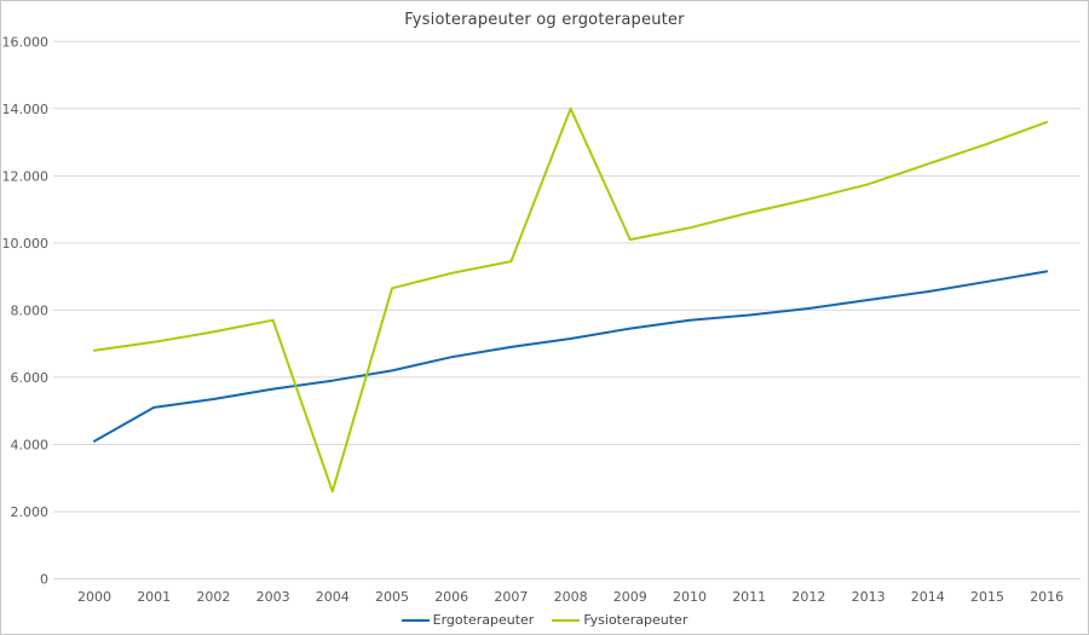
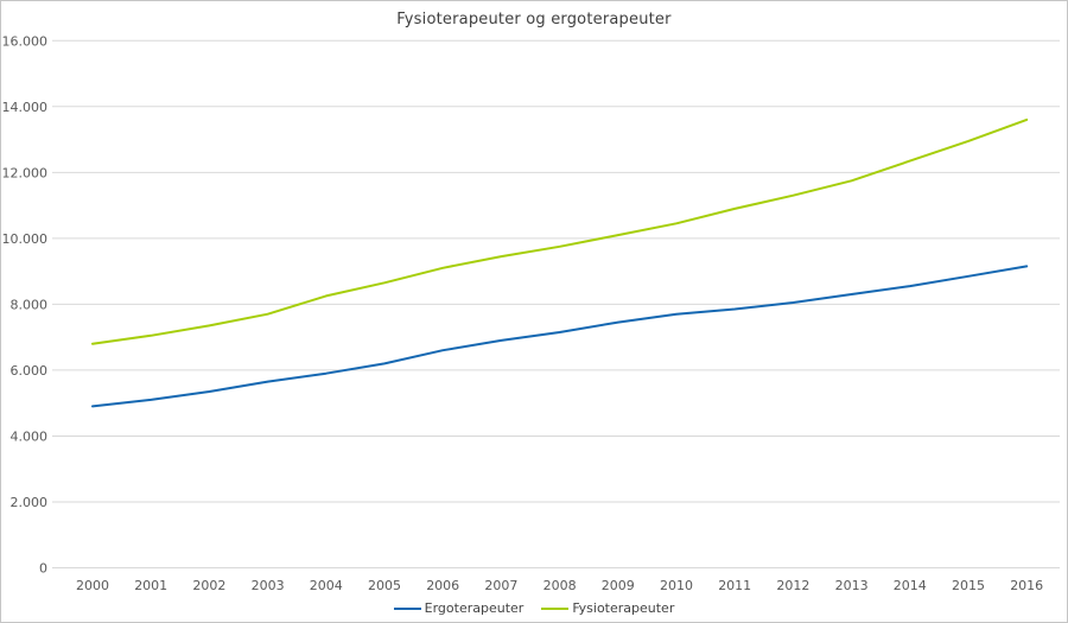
Ergoterapeuter/2000: 4100 -> 4900
Fysioterapeuter/2004: 2600 -> 8200
Fysioterapeuter/2008: 14000 -> 9800
